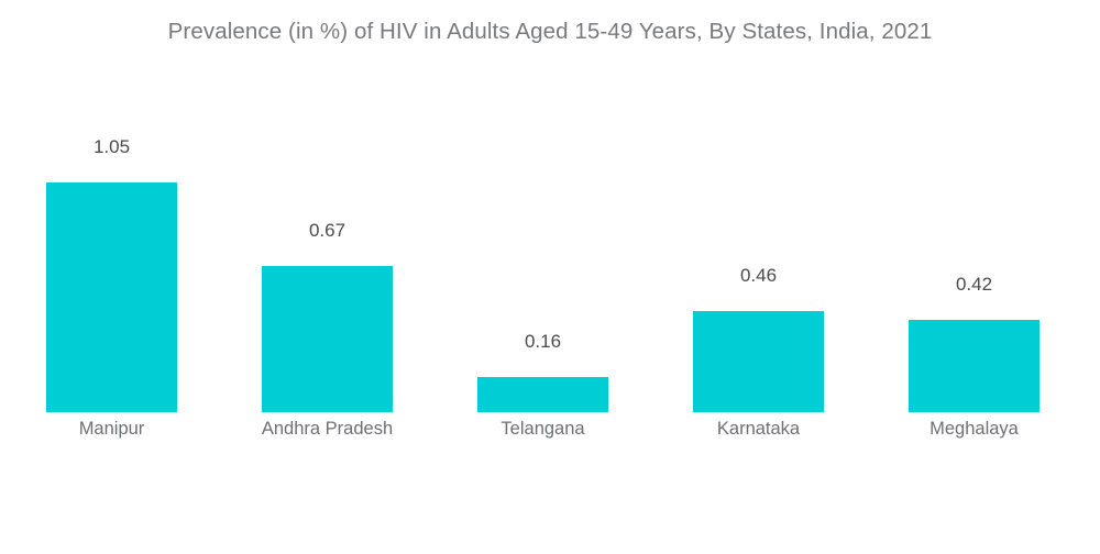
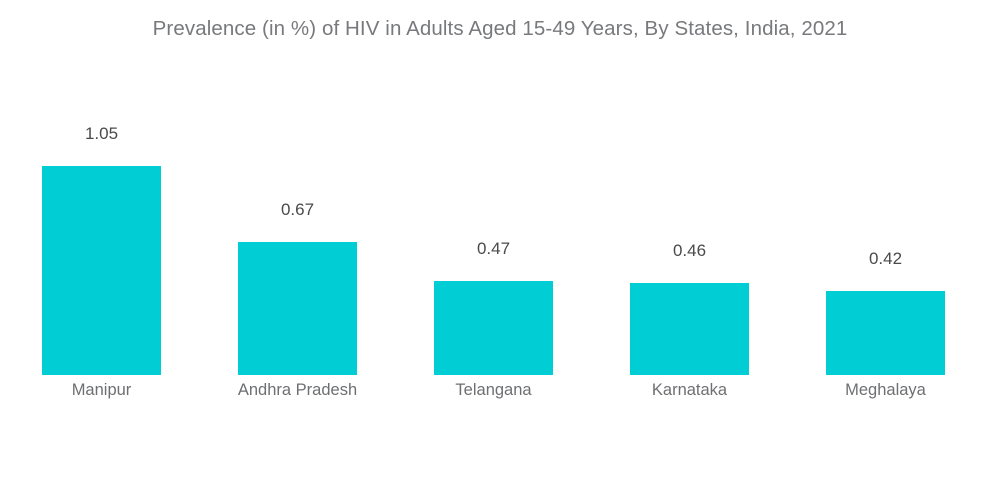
Telangana: 0.16 -> 0.47
